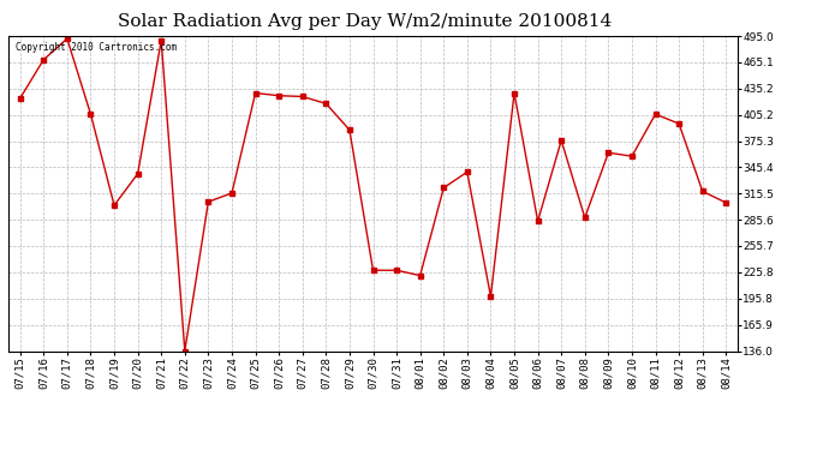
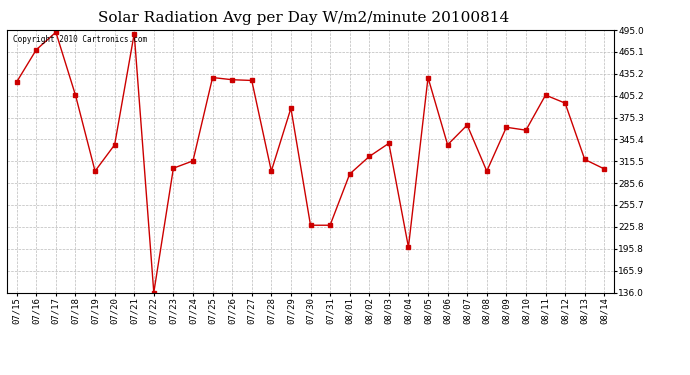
07/28: 418 -> 302
08/01: 222 -> 298
08/06: 284 -> 338
08/07: 376 -> 365
08/08: 288 -> 302
